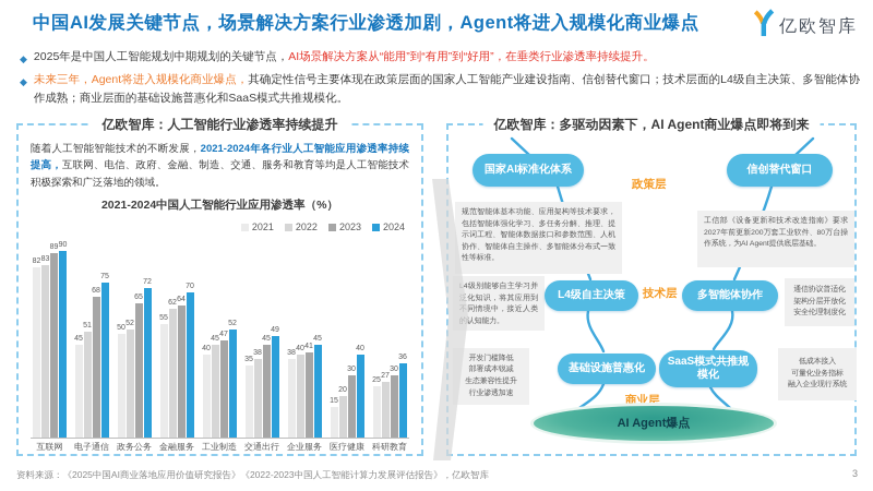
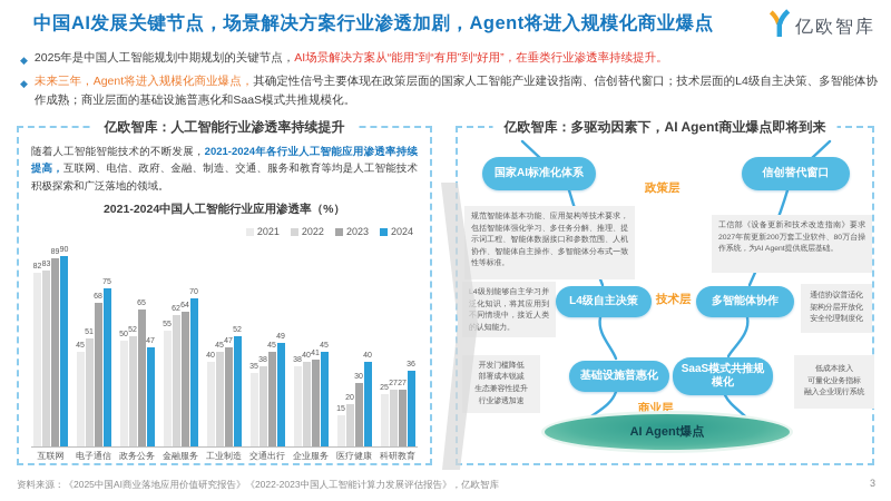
2024/政务公务: 72 -> 47
2023/科研教育: 30 -> 27
